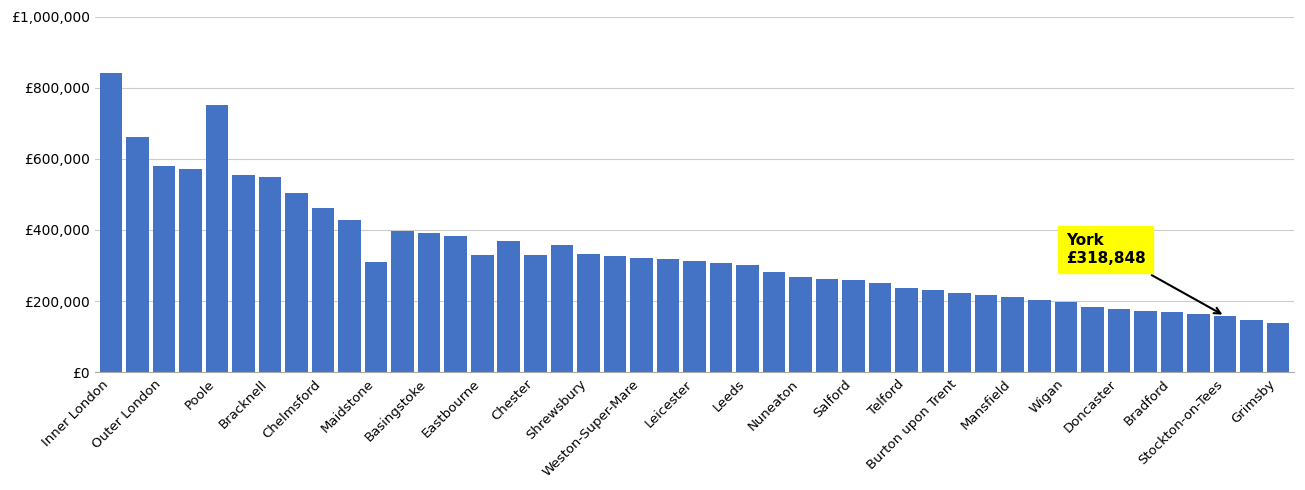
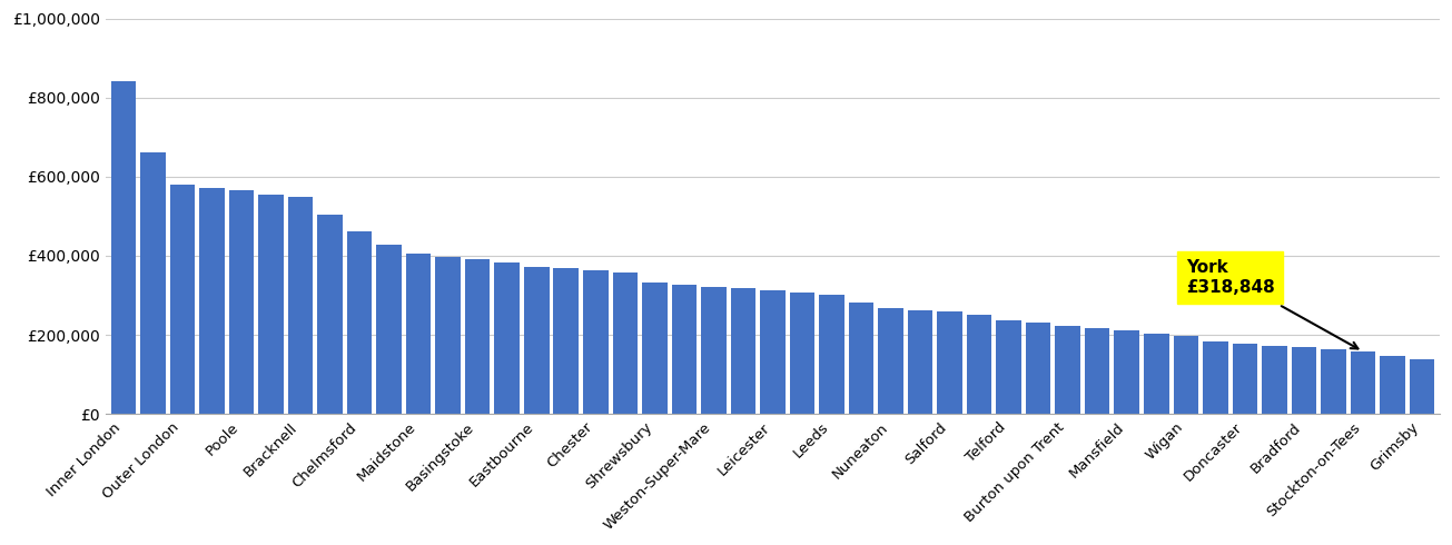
Poole: £750,000 -> £565,000
Maidstone: £310,000 -> £405,000
Eastbourne: £330,000 -> £372,000
Chester: £330,000 -> £362,000
